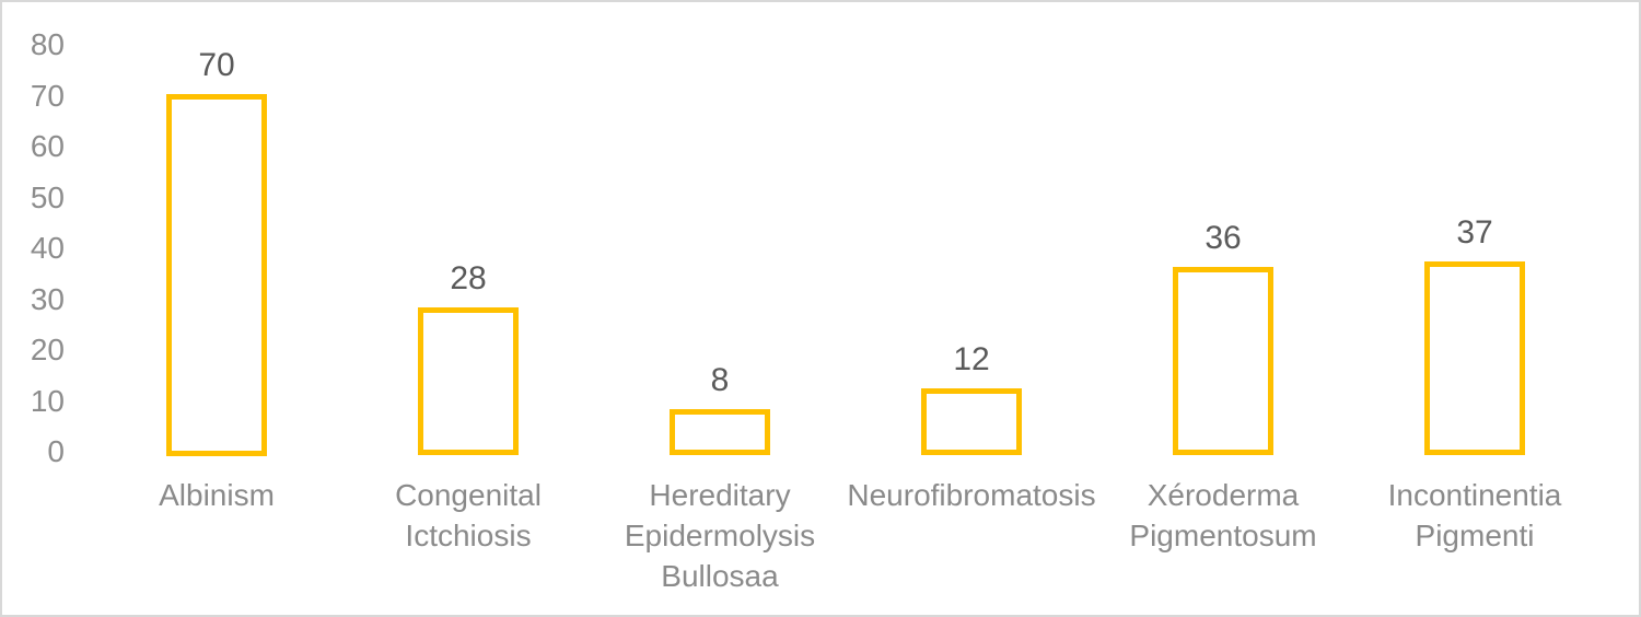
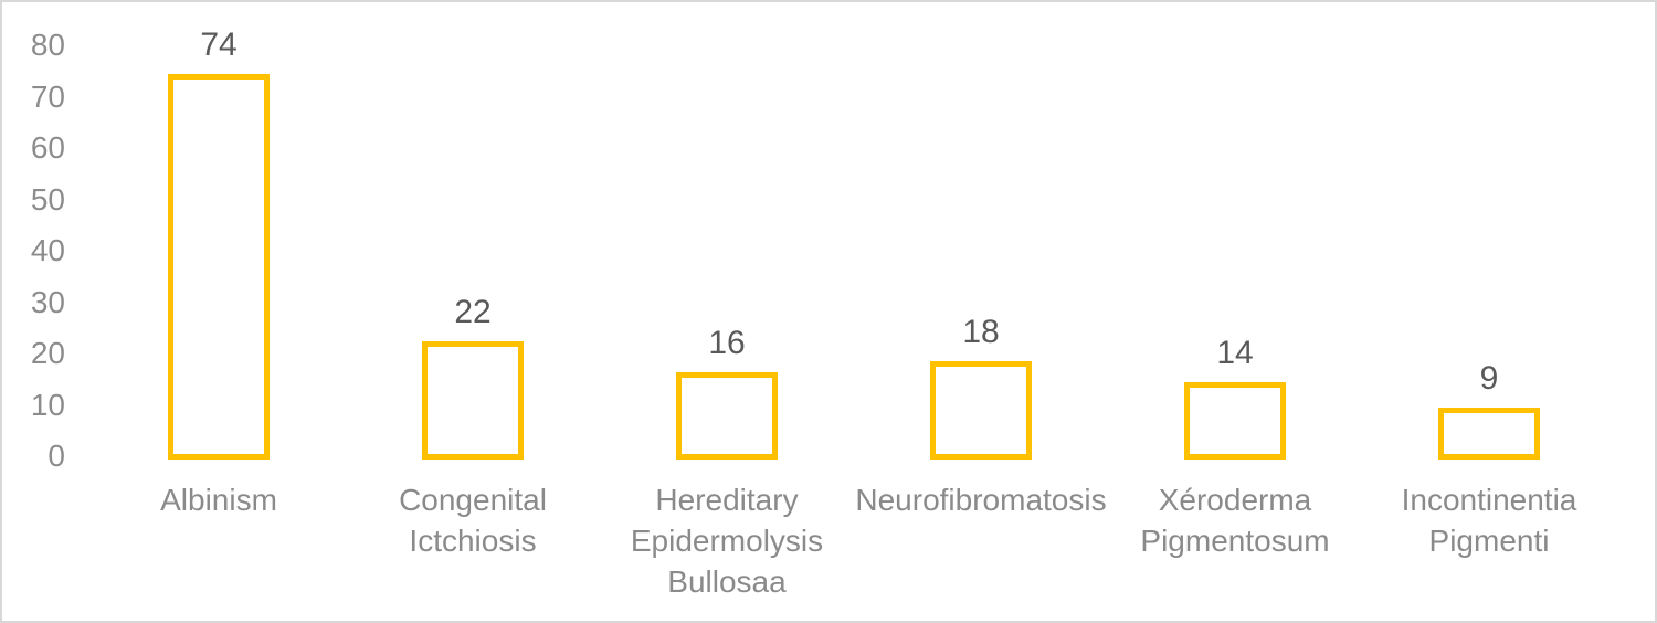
Albinism: 70 -> 74
Congenital Ictchiosis: 28 -> 22
Hereditary Epidermolysis Bullosaa: 8 -> 16
Neurofibromatosis: 12 -> 18
Xéroderma Pigmentosum: 36 -> 14
Incontinentia Pigmenti: 37 -> 9
